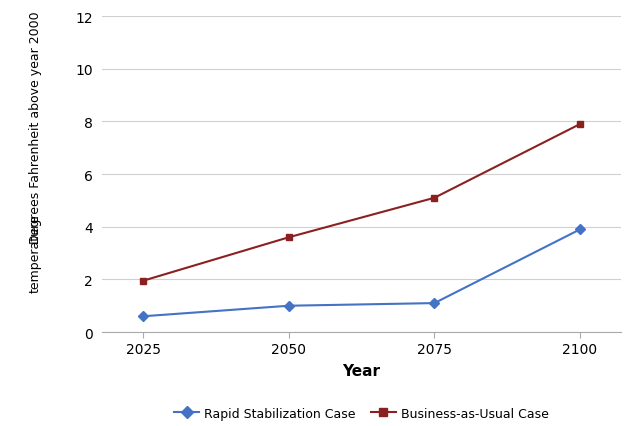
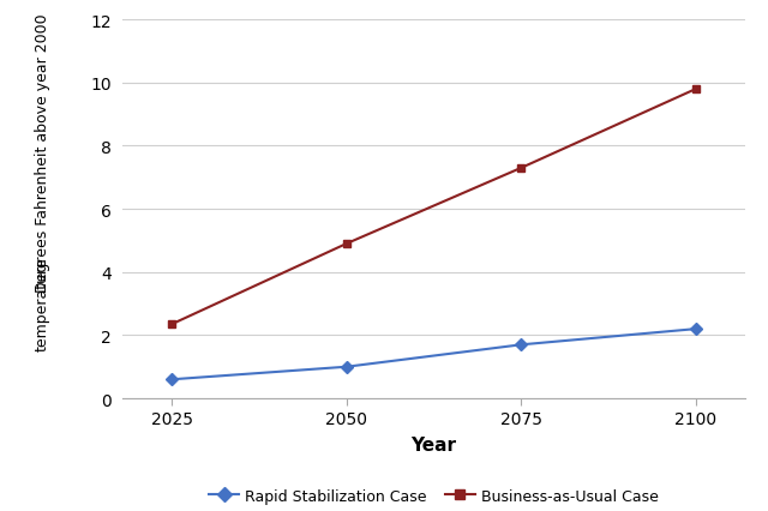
Business-as-Usual Case/2025: 1.95 -> 2.35
Business-as-Usual Case/2050: 3.60 -> 4.90
Rapid Stabilization Case/2075: 1.1 -> 1.7
Business-as-Usual Case/2075: 5.10 -> 7.30
Rapid Stabilization Case/2100: 3.9 -> 2.2
Business-as-Usual Case/2100: 7.90 -> 9.80
